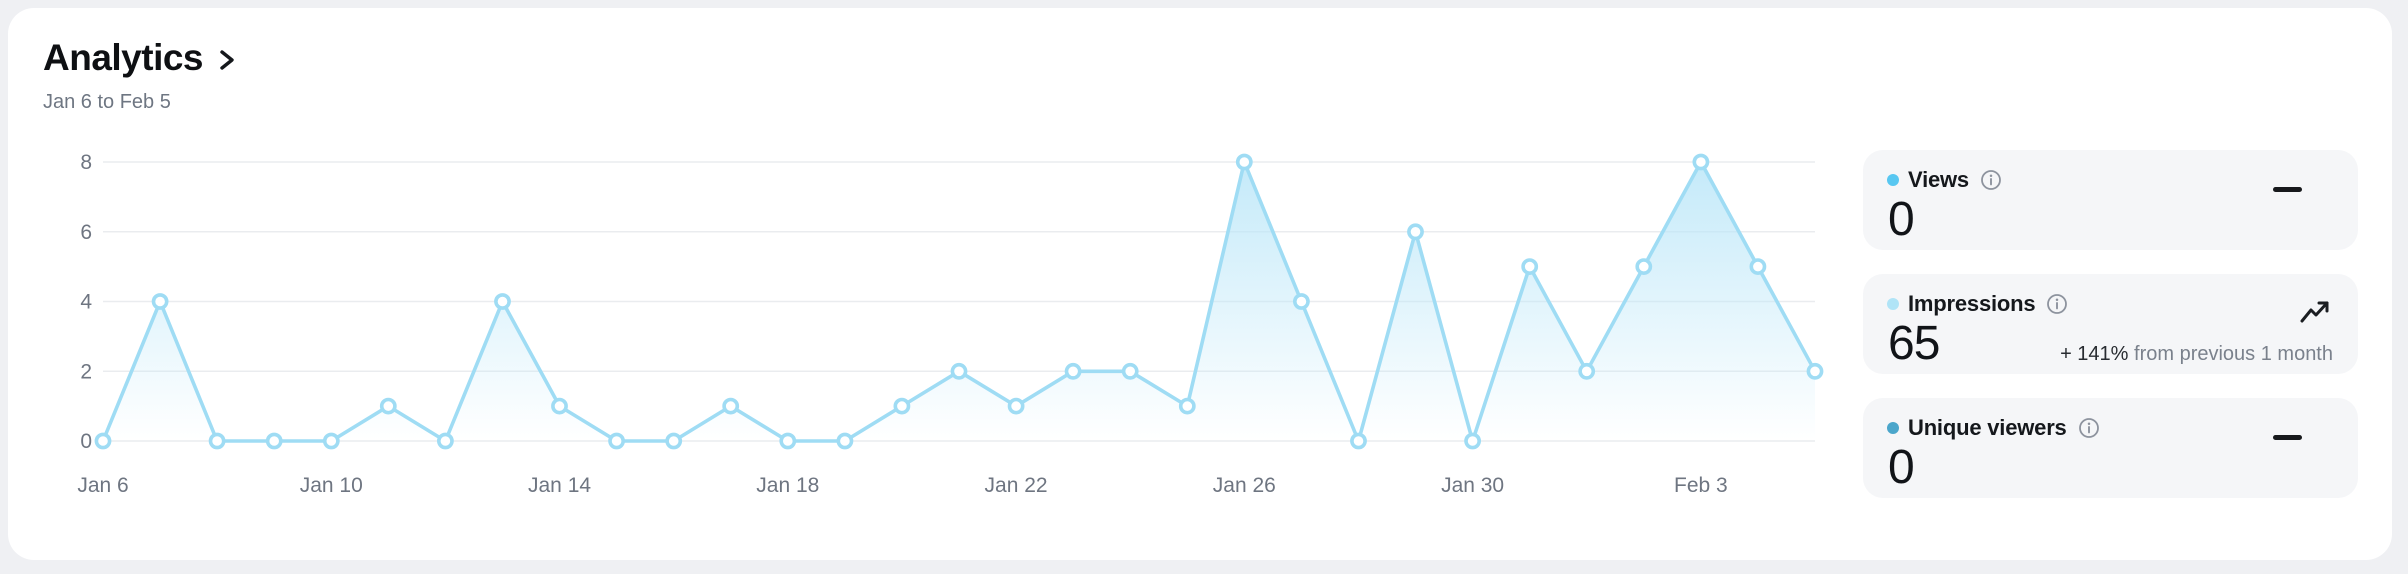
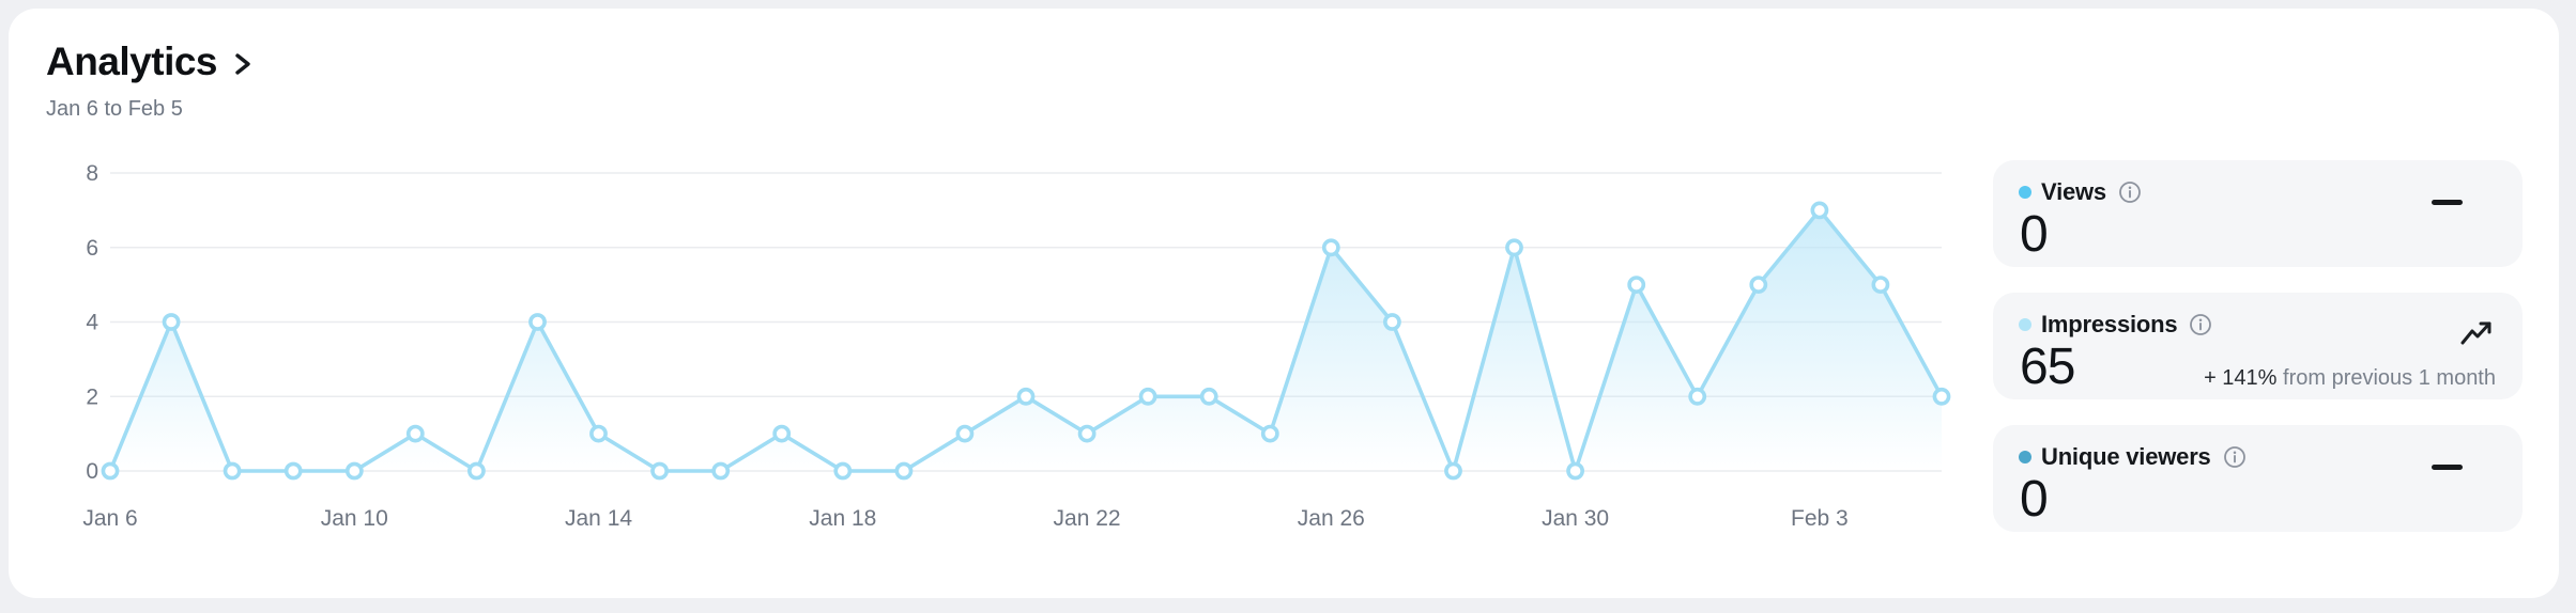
Jan 26: 8 -> 6
Feb 3: 8 -> 7
